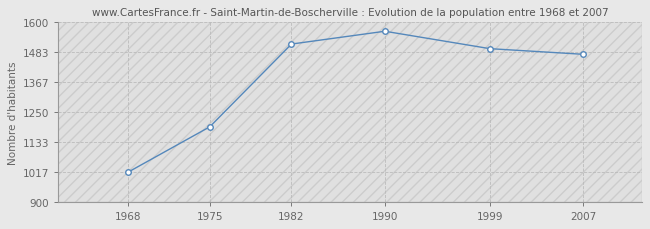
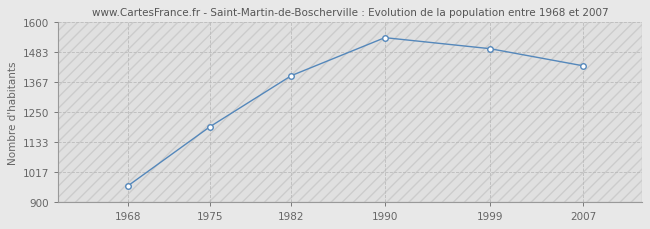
1968: 1015 -> 962
1982: 1515 -> 1392
1990: 1565 -> 1540
2007: 1475 -> 1430
